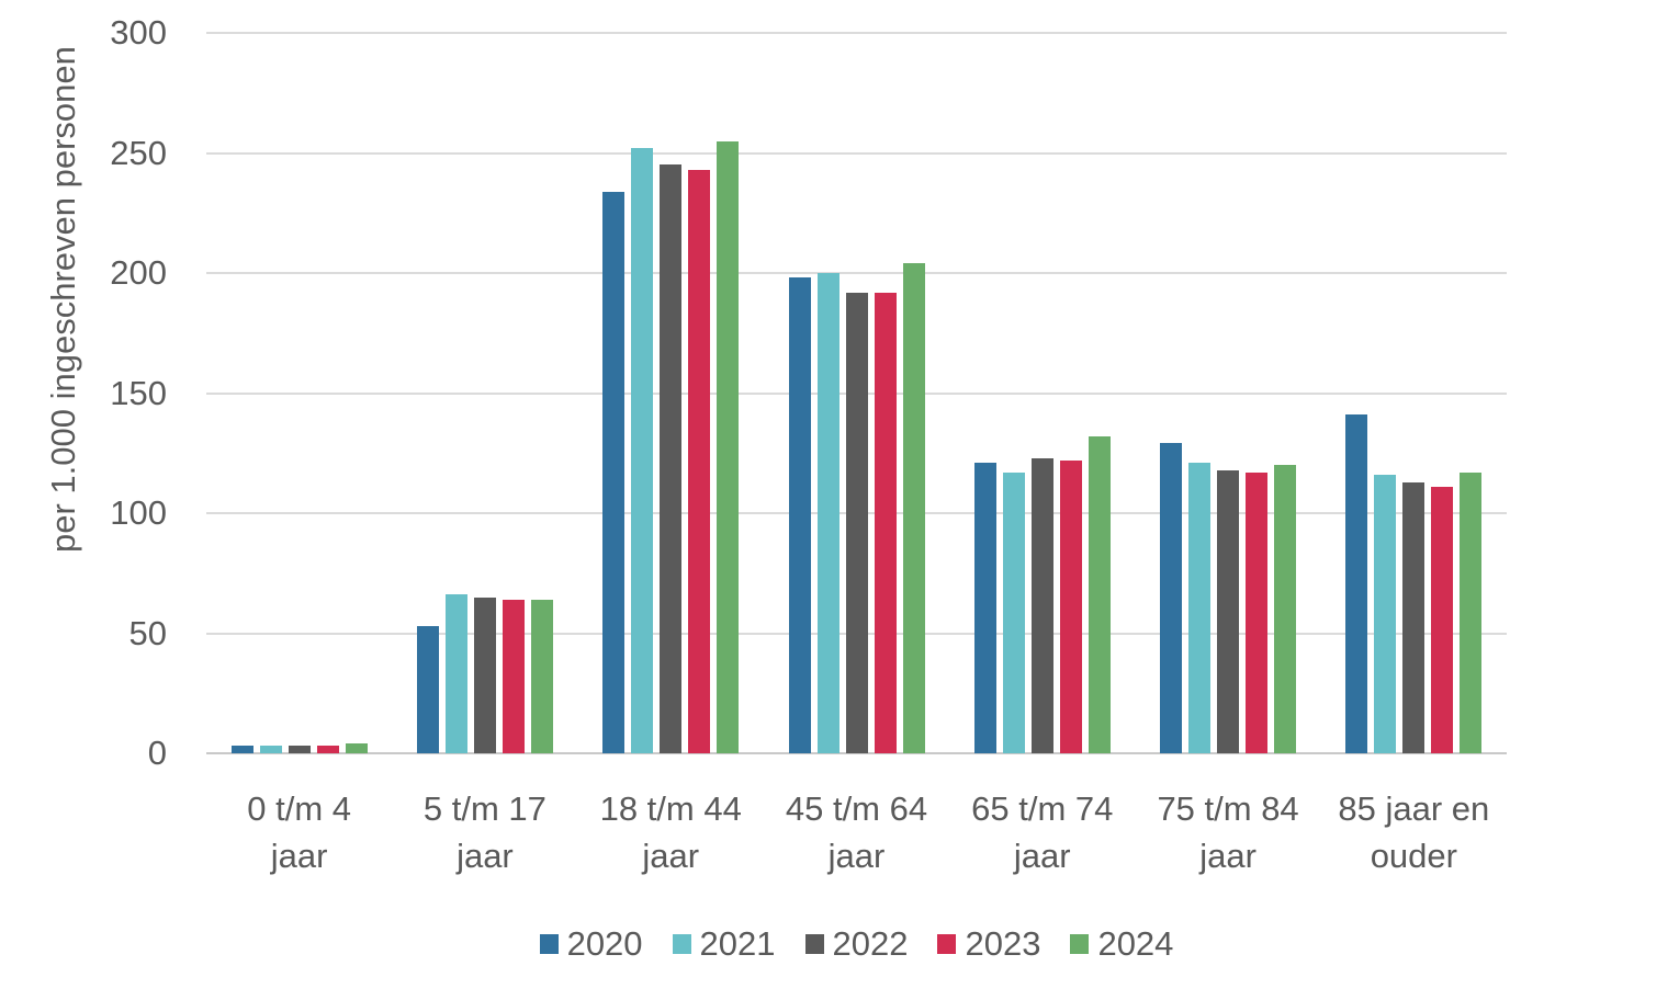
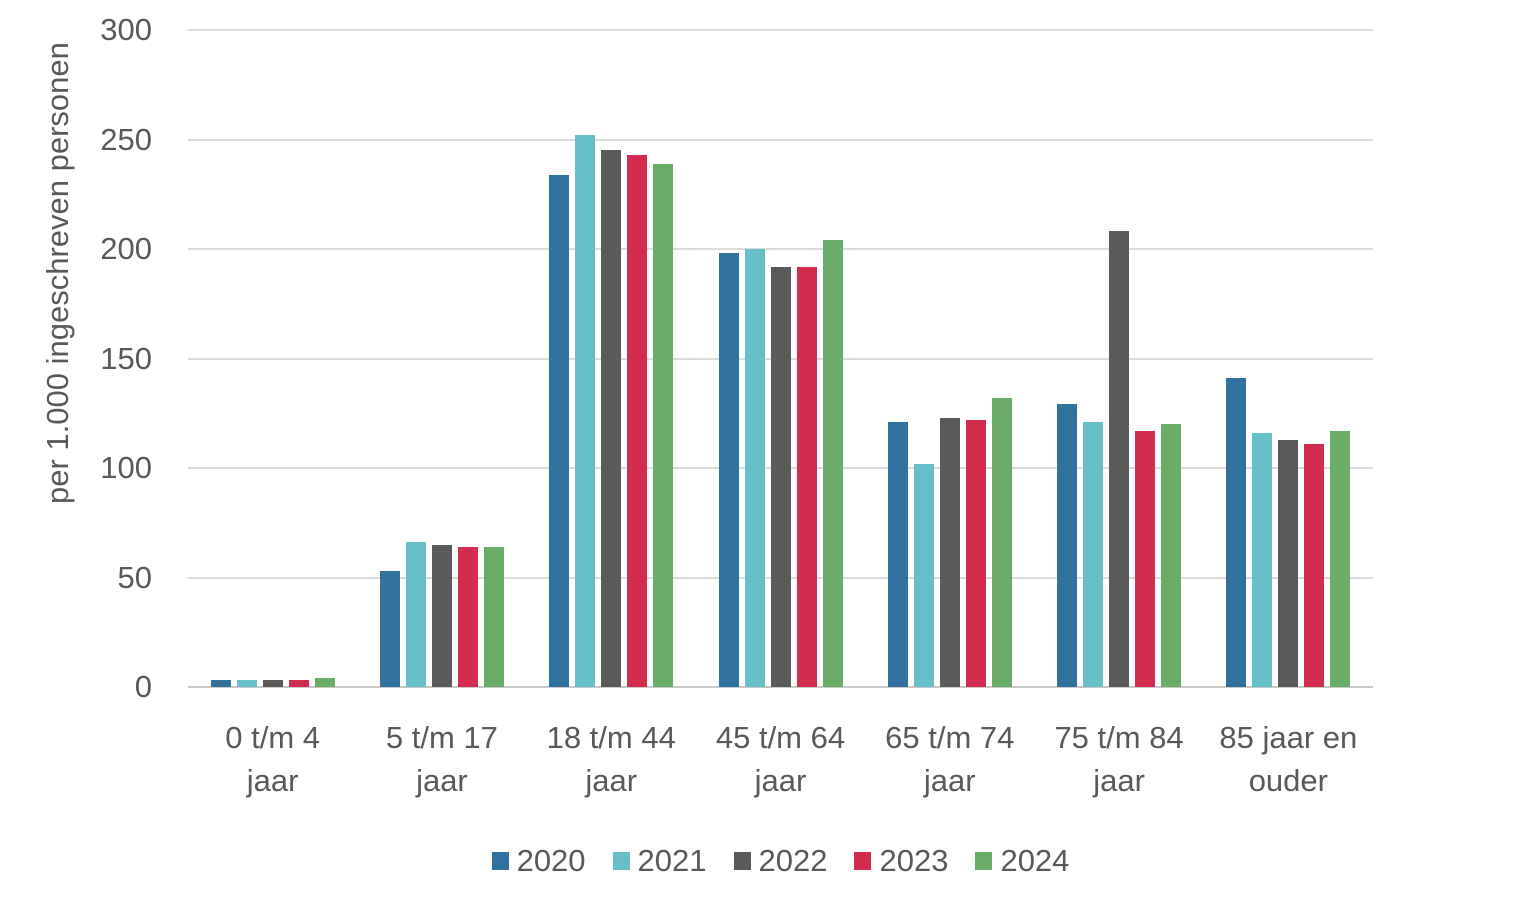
2024/18 t/m 44 jaar: 255 -> 239
2021/65 t/m 74 jaar: 117 -> 102
2022/75 t/m 84 jaar: 118 -> 208
